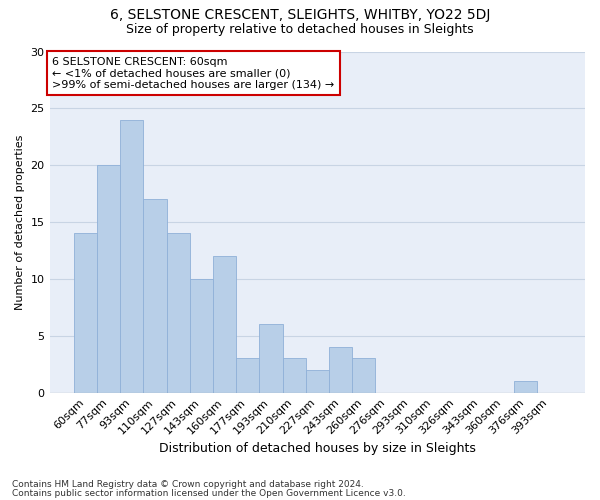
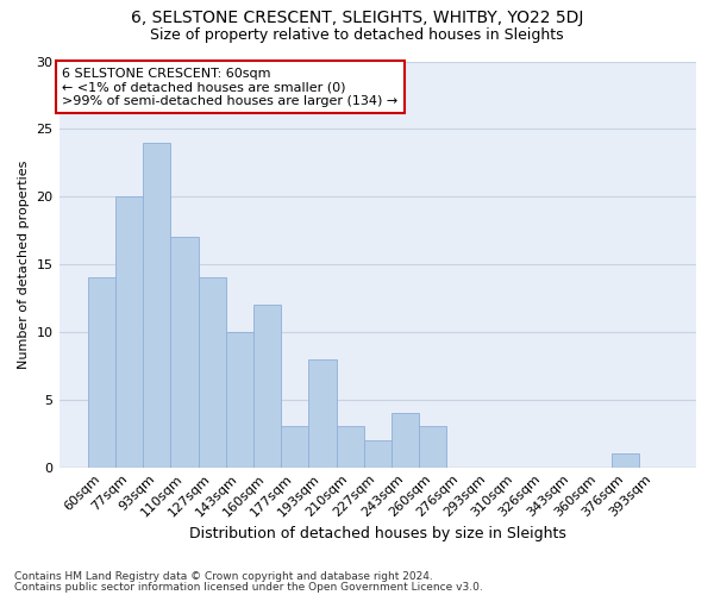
193sqm: 6 -> 8
